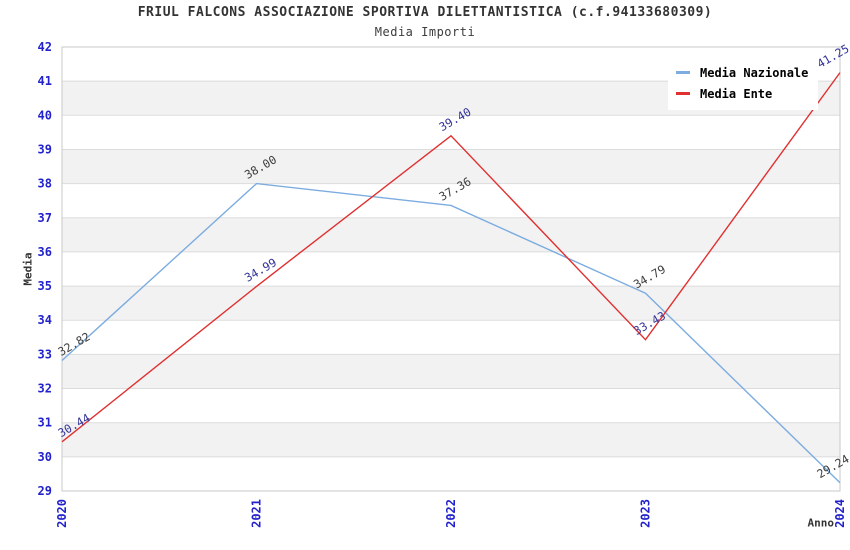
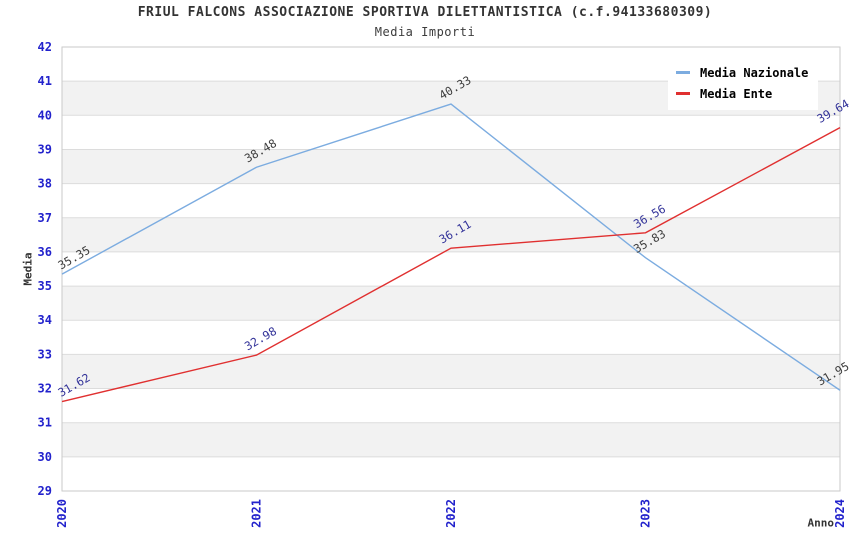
Media Nazionale/2020: 32.82 -> 35.35
Media Ente/2020: 30.44 -> 31.62
Media Nazionale/2021: 38.00 -> 38.48
Media Ente/2021: 34.99 -> 32.98
Media Nazionale/2022: 37.36 -> 40.33
Media Ente/2022: 39.40 -> 36.11
Media Nazionale/2023: 34.79 -> 35.83
Media Ente/2023: 33.43 -> 36.56
Media Nazionale/2024: 29.24 -> 31.95
Media Ente/2024: 41.25 -> 39.64
